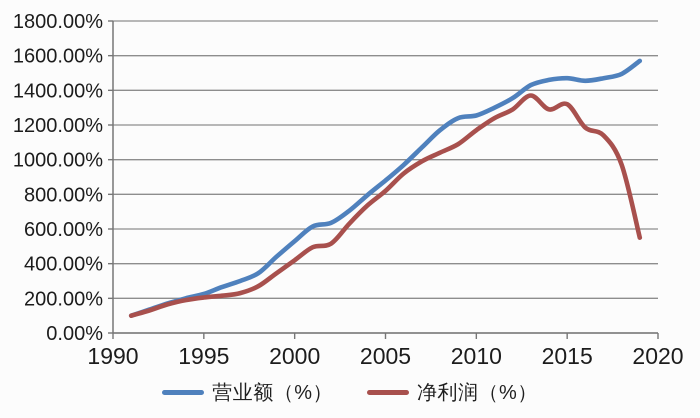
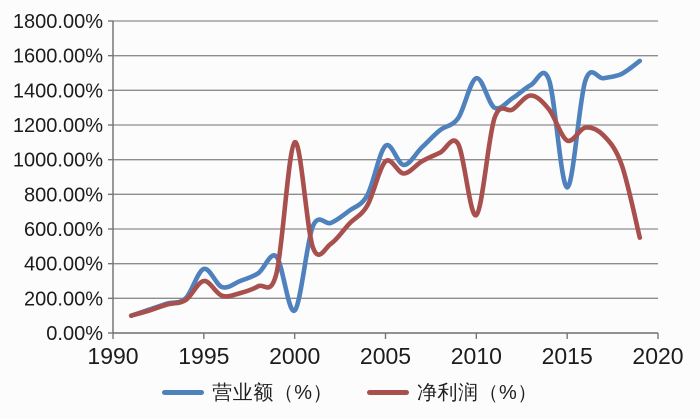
营业额（%）/1995: 220% -> 370%
净利润（%）/1995: 200% -> 300%
营业额（%）/2000: 530% -> 130%
净利润（%）/2000: 420% -> 1100%
营业额（%）/2005: 880% -> 1080%
净利润（%）/2005: 820% -> 990%
营业额（%）/2010: 1260% -> 1470%
净利润（%）/2010: 1170% -> 680%
营业额（%）/2015: 1470% -> 840%
净利润（%）/2015: 1320% -> 1110%
